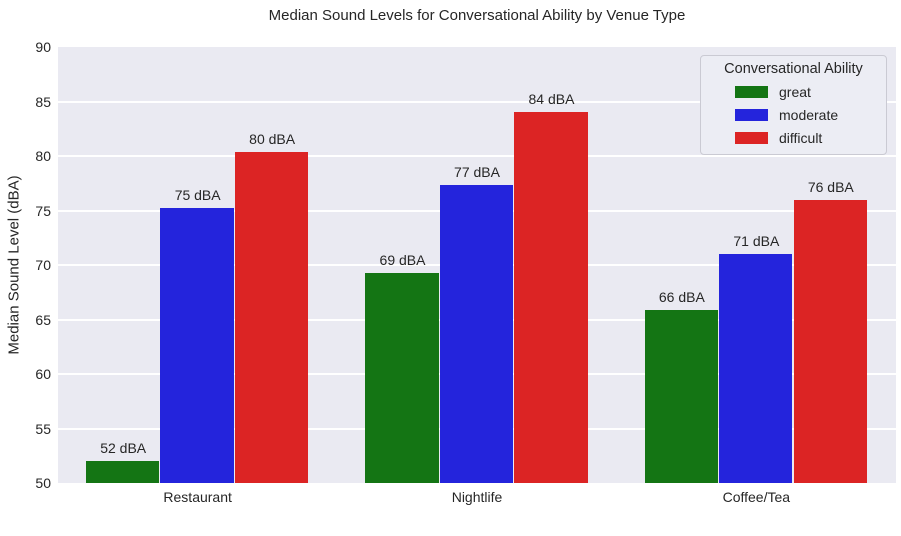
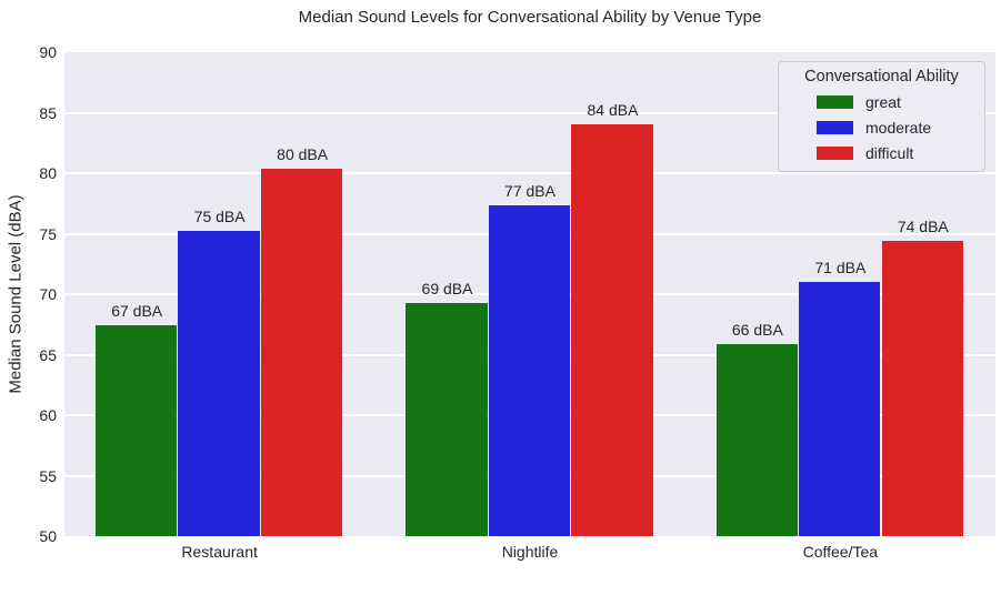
great/Restaurant: 52 -> 67
difficult/Coffee/Tea: 76 -> 74
